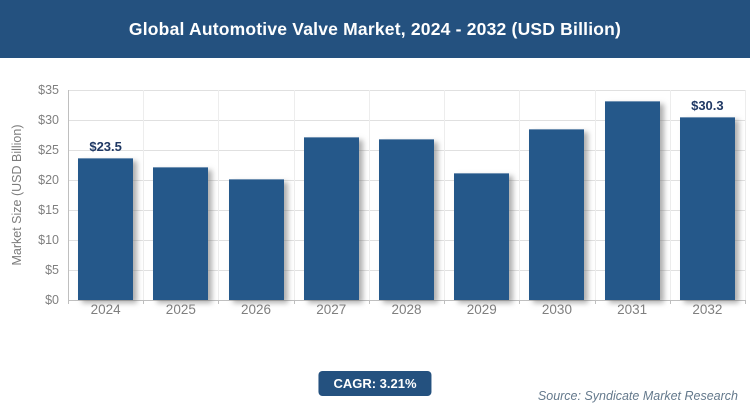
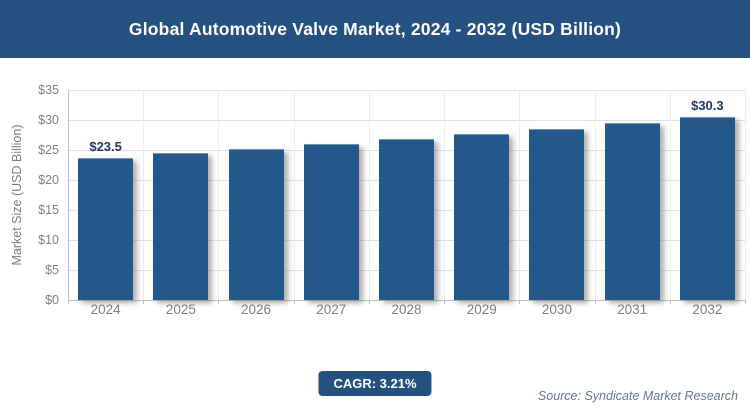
2025: $22 -> $24
2026: $20 -> $25
2027: $27 -> $26
2029: $21 -> $28
2031: $33 -> $29
